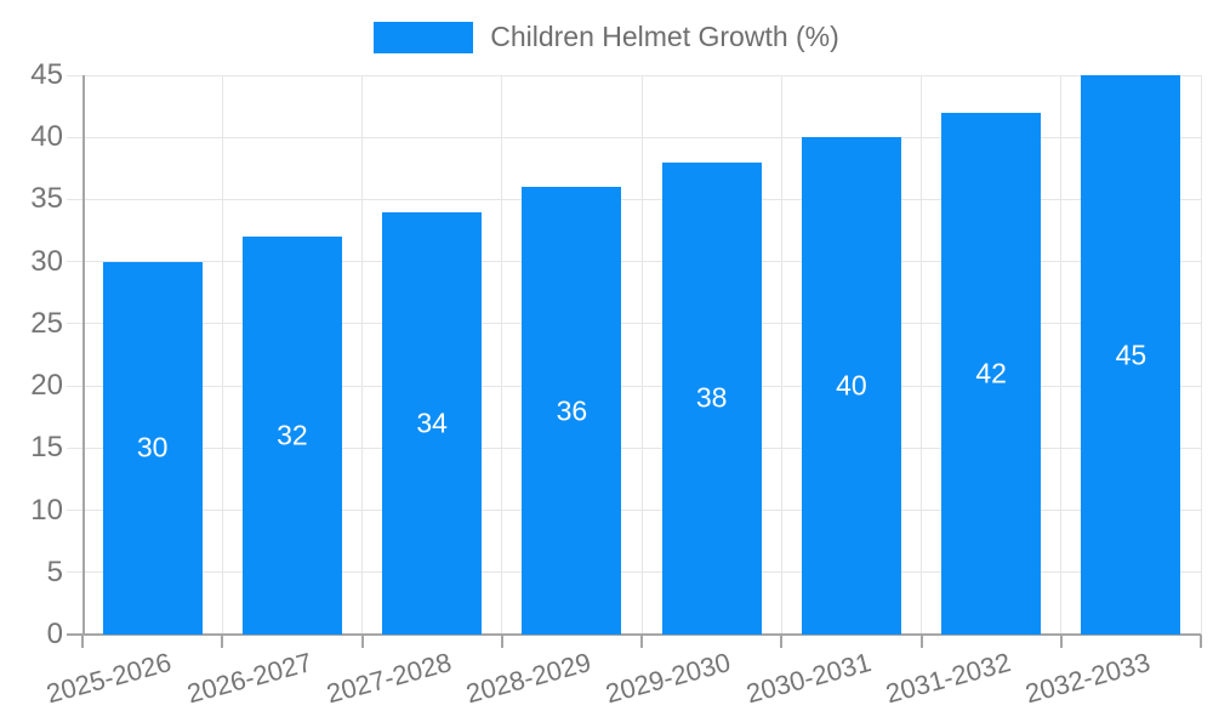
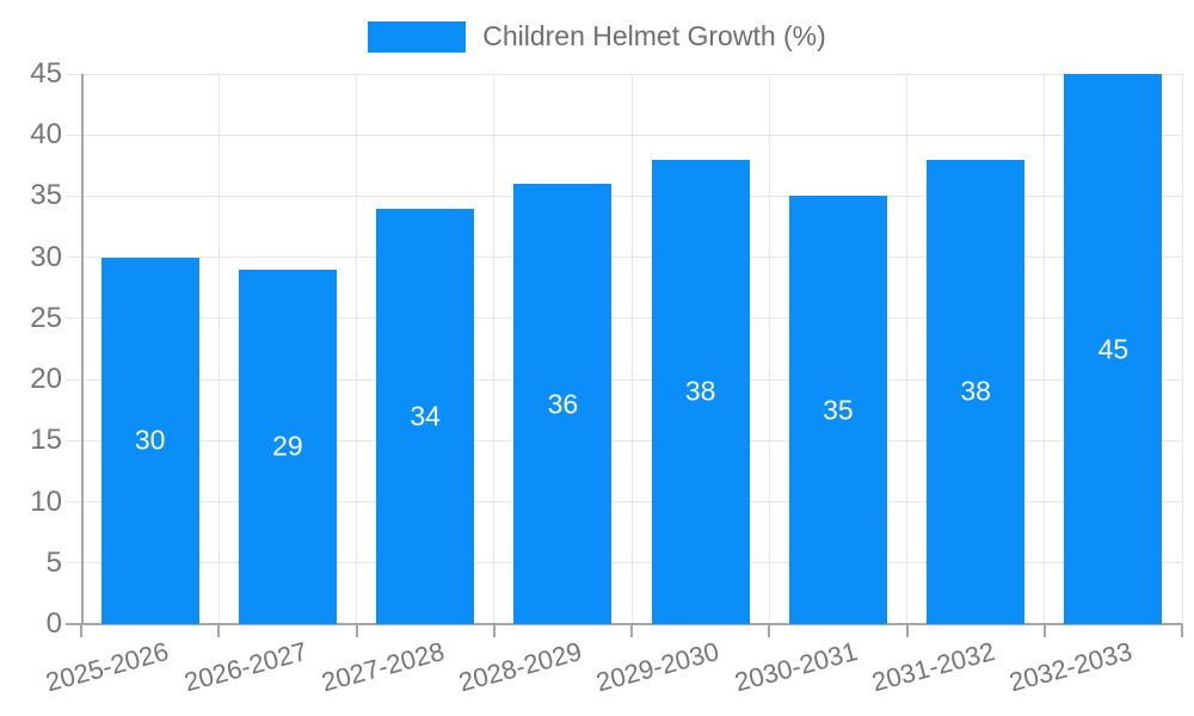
2026-2027: 32 -> 29
2030-2031: 40 -> 35
2031-2032: 42 -> 38
